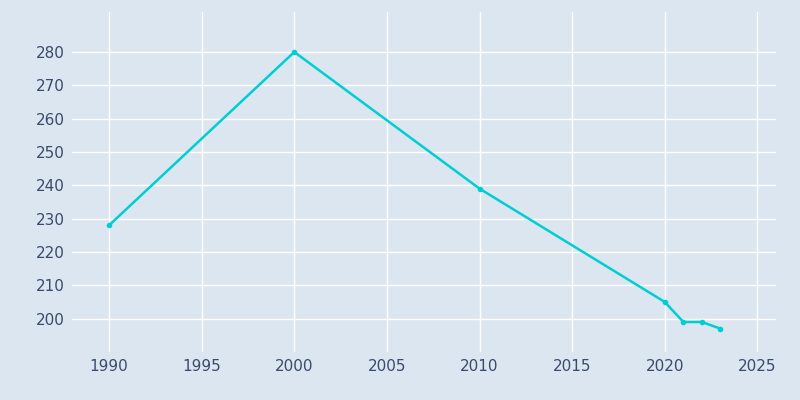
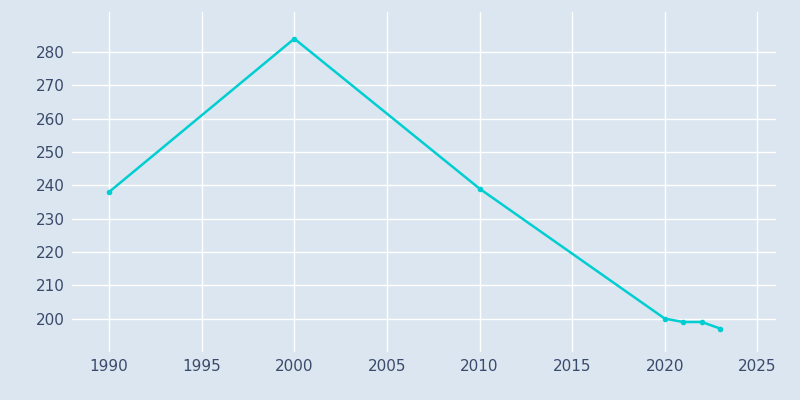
1990: 228 -> 238
2000: 280 -> 284
2020: 205 -> 200
